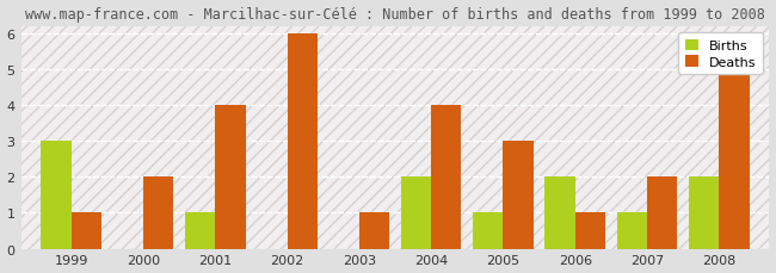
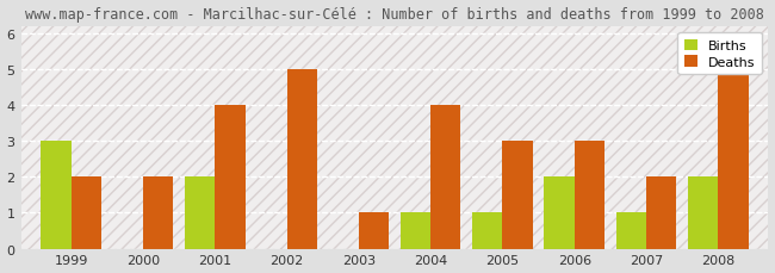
Deaths/1999: 1 -> 2
Births/2001: 1 -> 2
Deaths/2002: 6 -> 5
Births/2004: 2 -> 1
Deaths/2006: 1 -> 3
